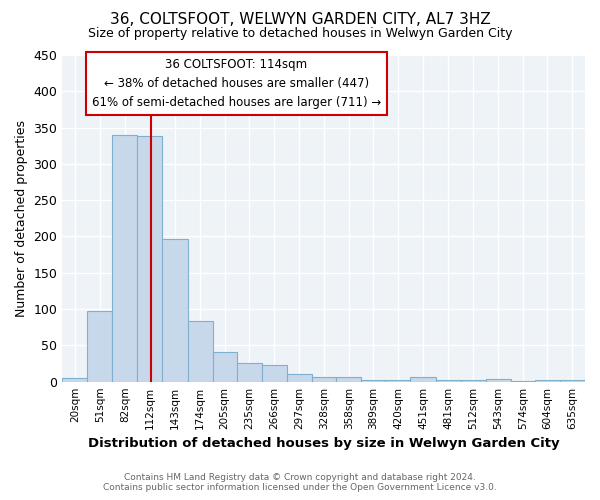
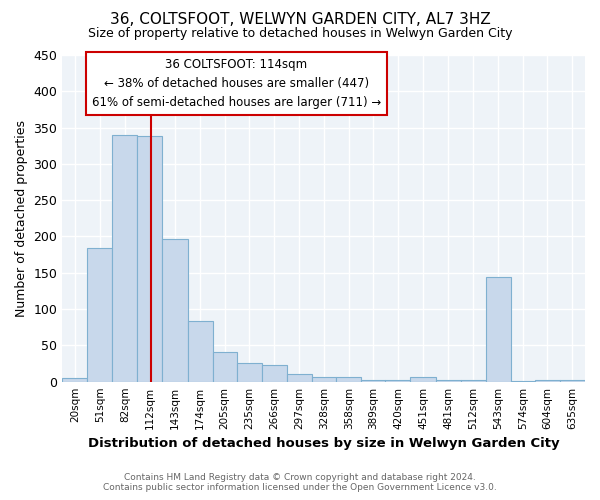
51sqm: 98 -> 184
543sqm: 4 -> 144
